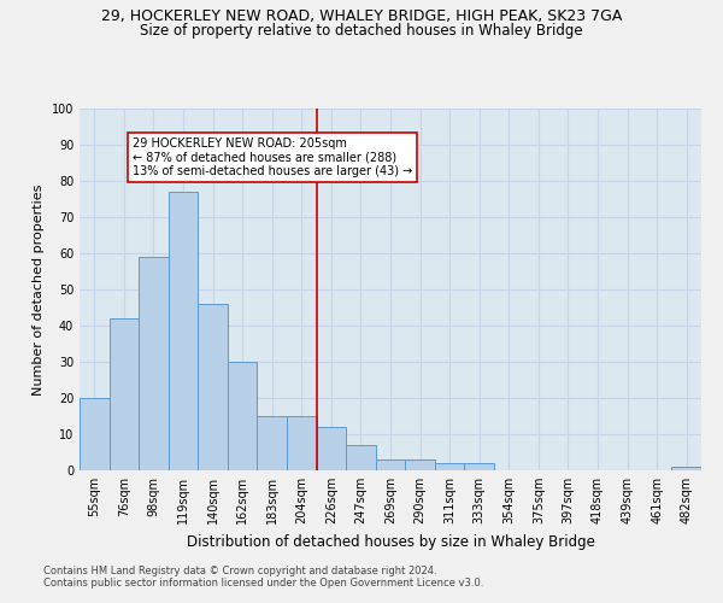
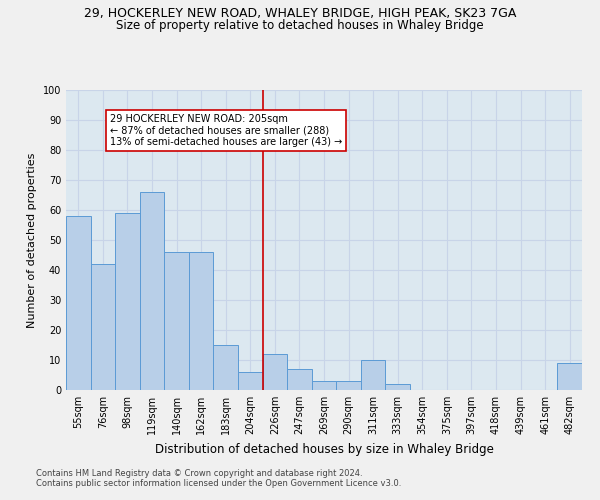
55sqm: 20 -> 58
119sqm: 77 -> 66
162sqm: 30 -> 46
204sqm: 15 -> 6
311sqm: 2 -> 10
482sqm: 1 -> 9
